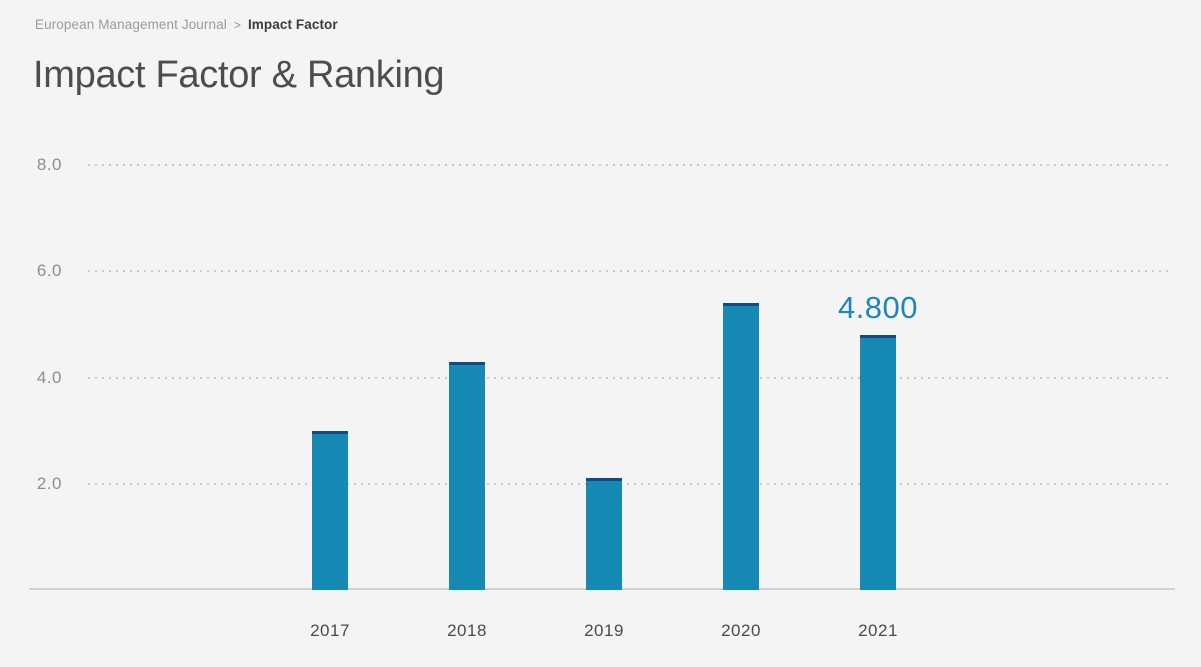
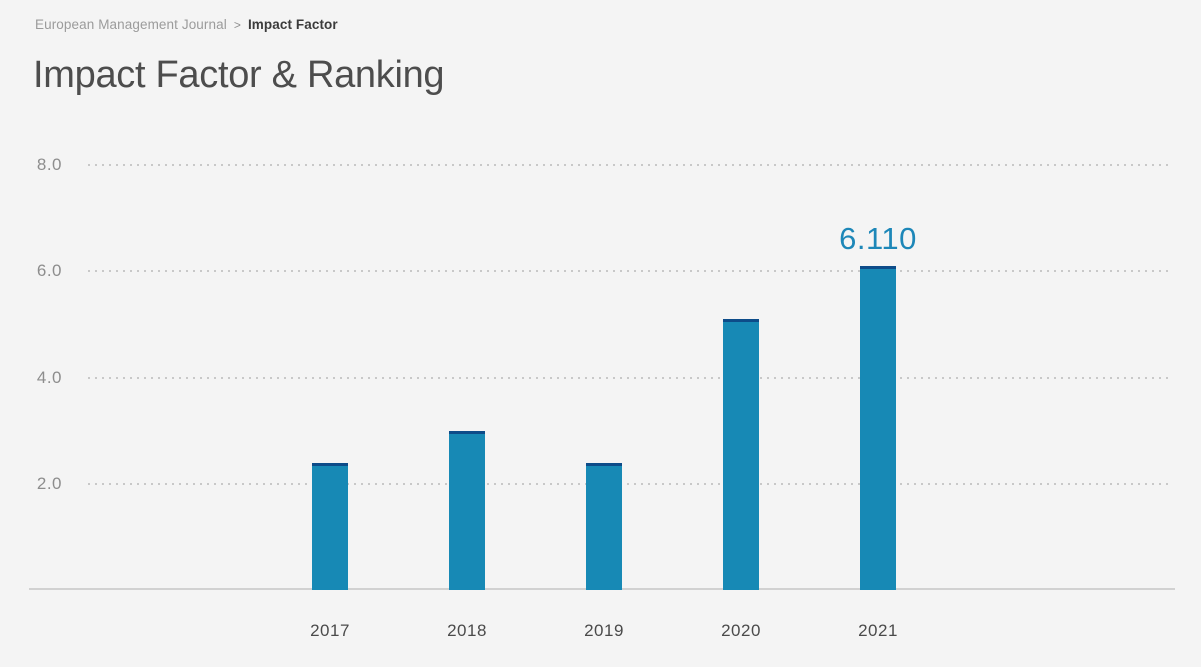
2017: 3.0 -> 2.4
2018: 4.3 -> 3.0
2019: 2.1 -> 2.4
2020: 5.4 -> 5.1
2021: 4.800 -> 6.110
